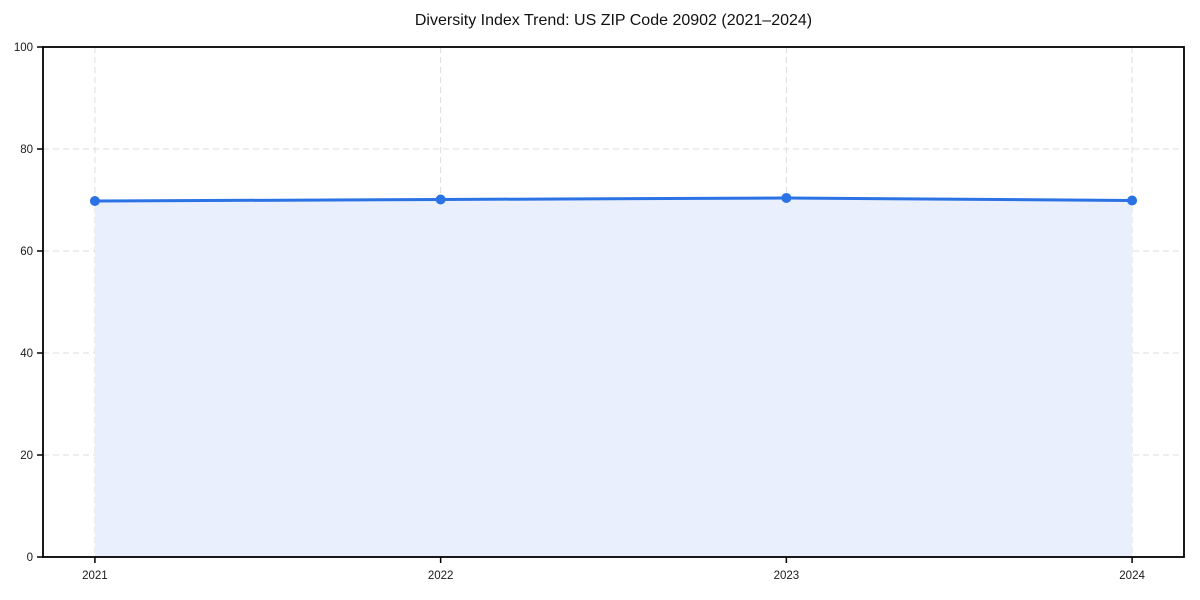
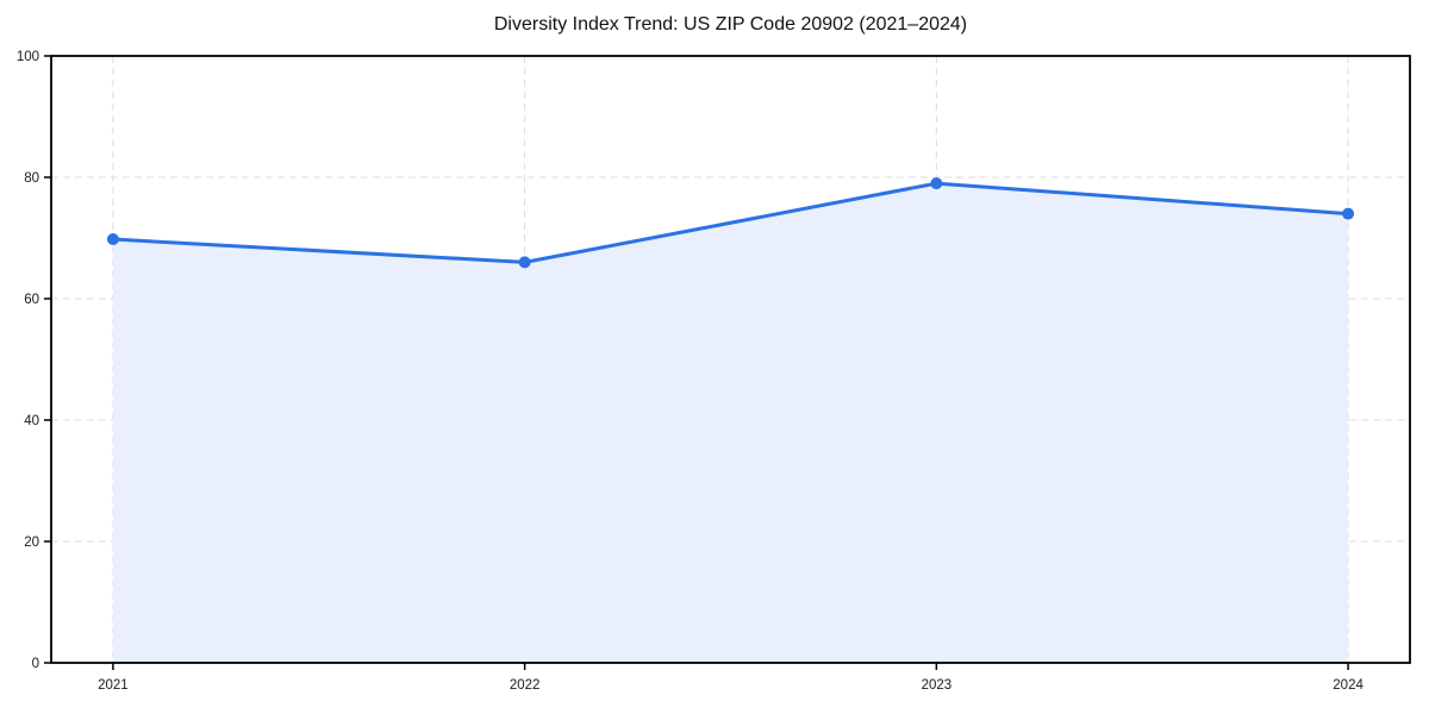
2022: 70 -> 66
2023: 70 -> 79
2024: 70 -> 74
